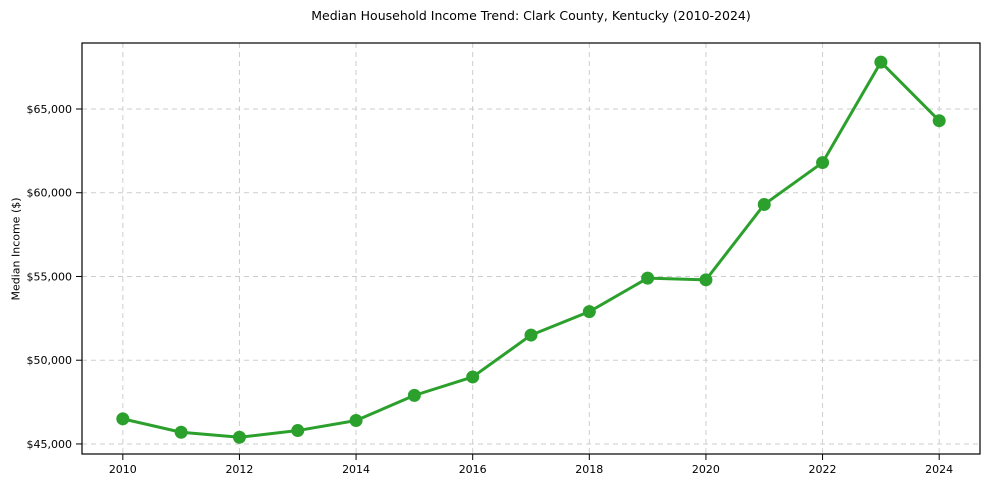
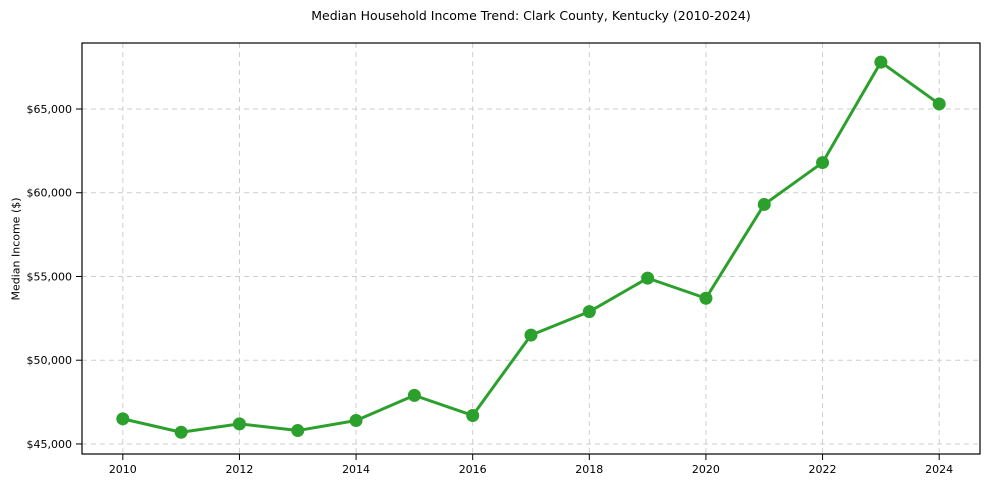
2012: $45400 -> $46200
2016: $49000 -> $46700
2020: $54800 -> $53700
2024: $64300 -> $65300
